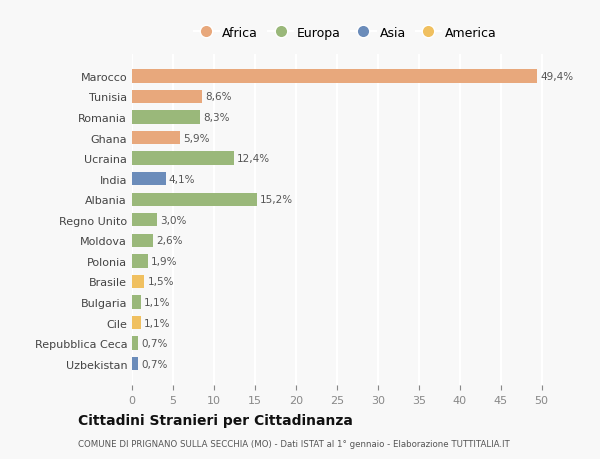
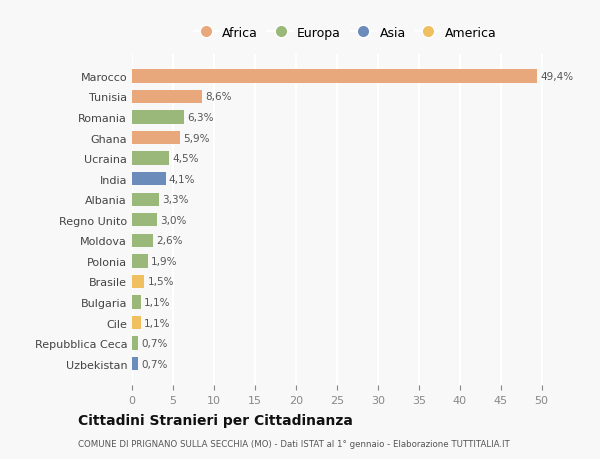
Romania: 8,3% -> 6,3%
Ucraina: 12,4% -> 4,5%
Albania: 15,2% -> 3,3%
